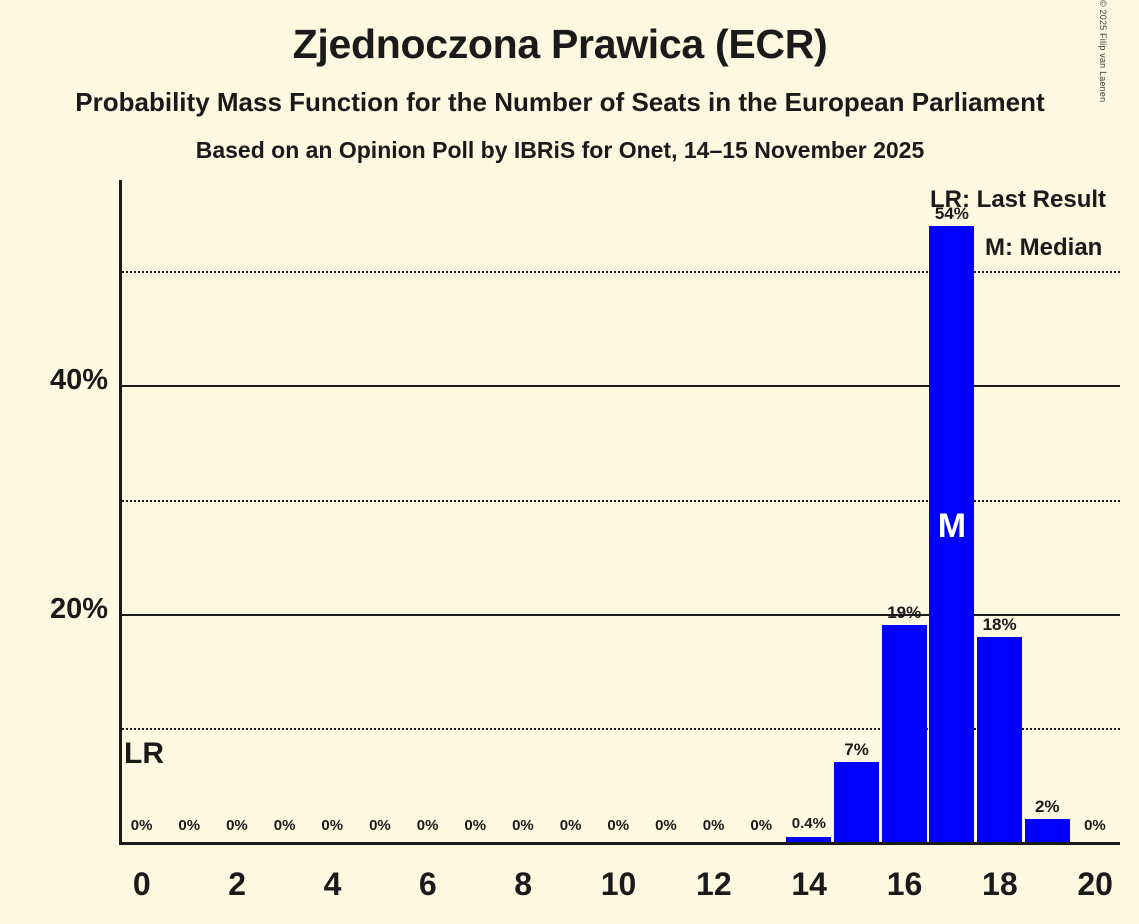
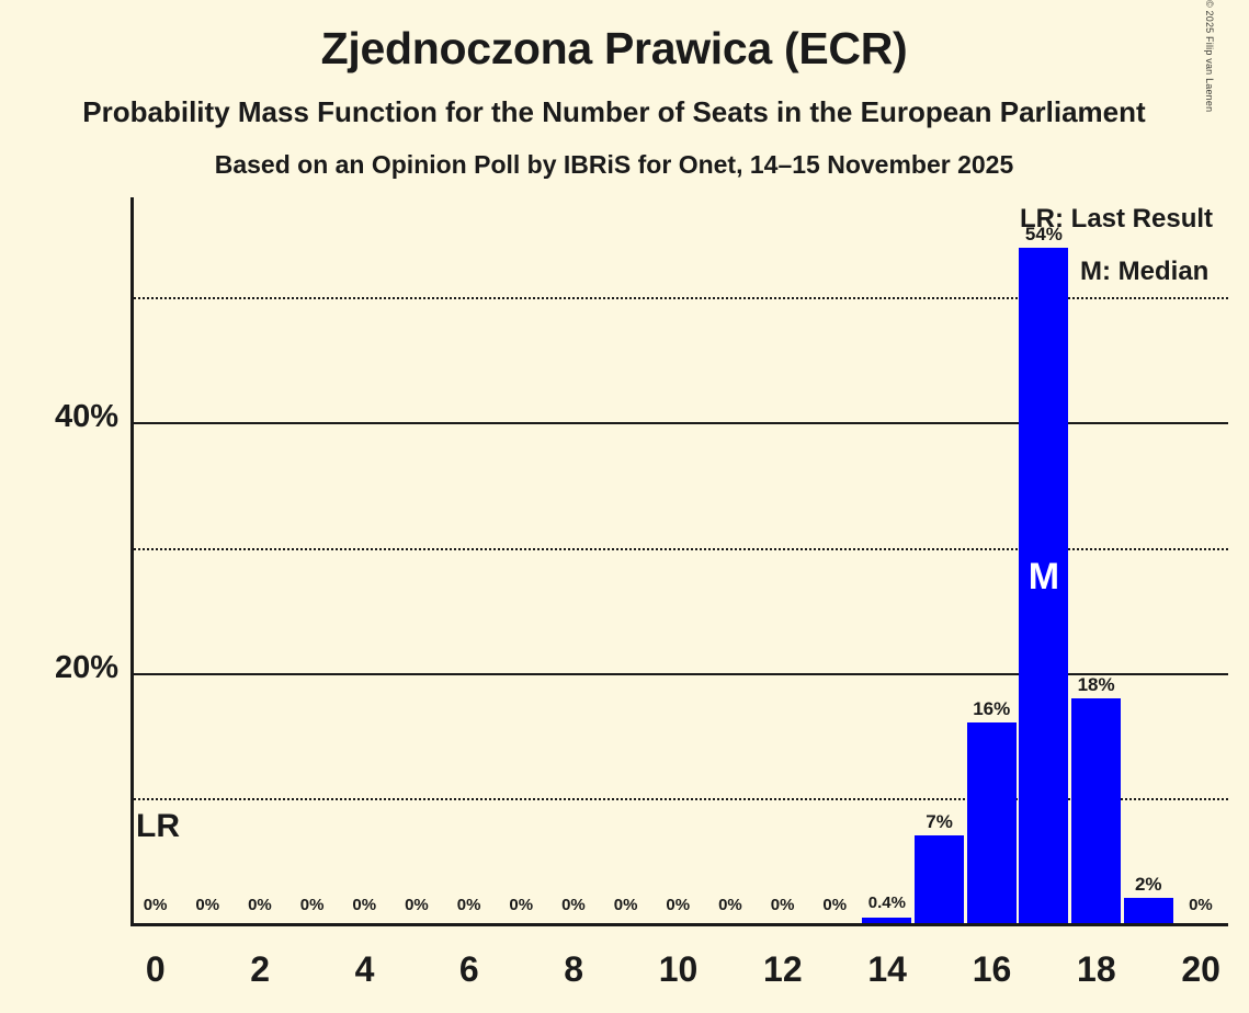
16: 19% -> 16%
